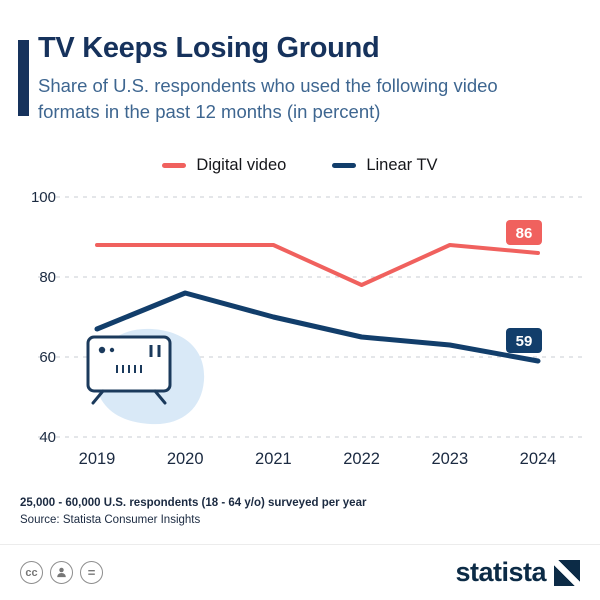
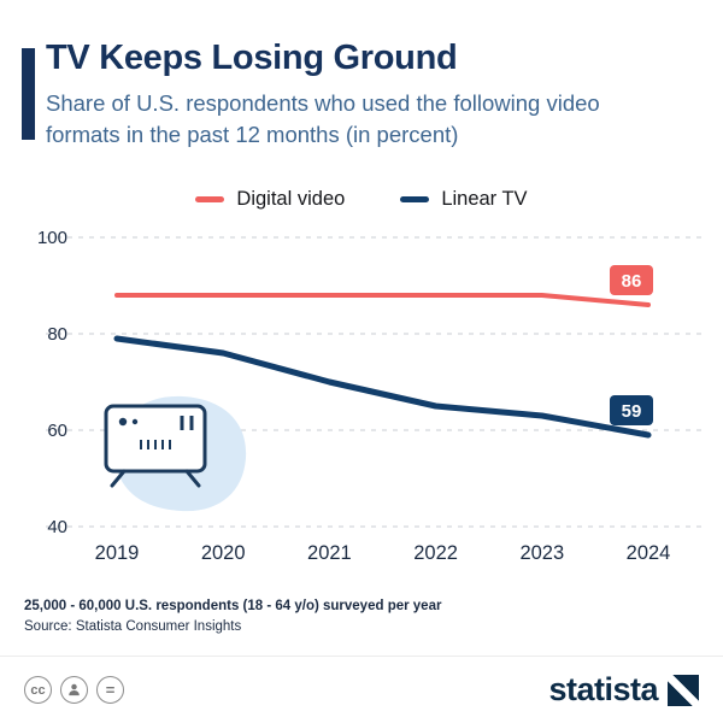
Linear TV/2019: 67 -> 79
Digital video/2022: 78 -> 88
